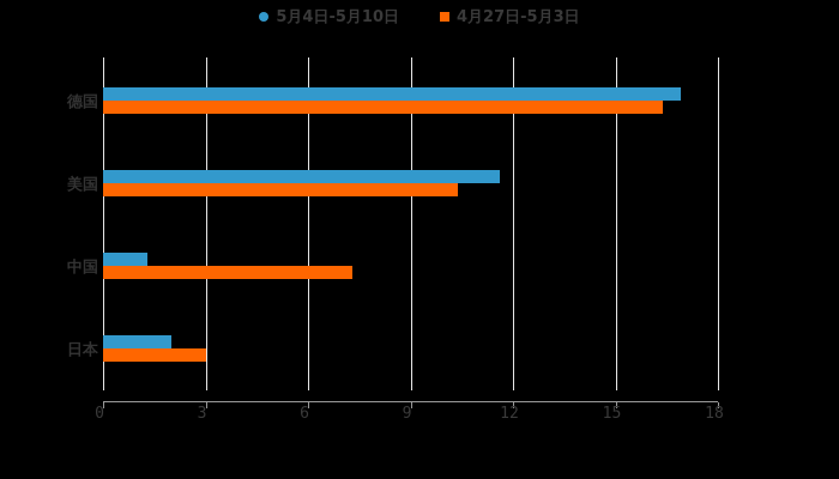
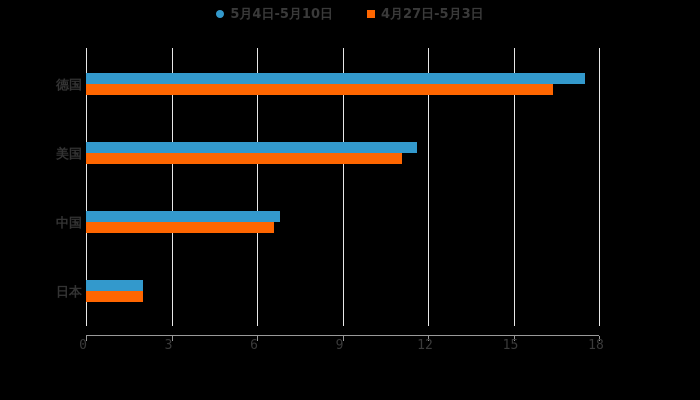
5月4日-5月10日/德国: 16.9 -> 17.5
4月27日-5月3日/美国: 10.4 -> 11.1
5月4日-5月10日/中国: 1.3 -> 6.8
4月27日-5月3日/中国: 7.3 -> 6.6
4月27日-5月3日/日本: 3.0 -> 2.0
